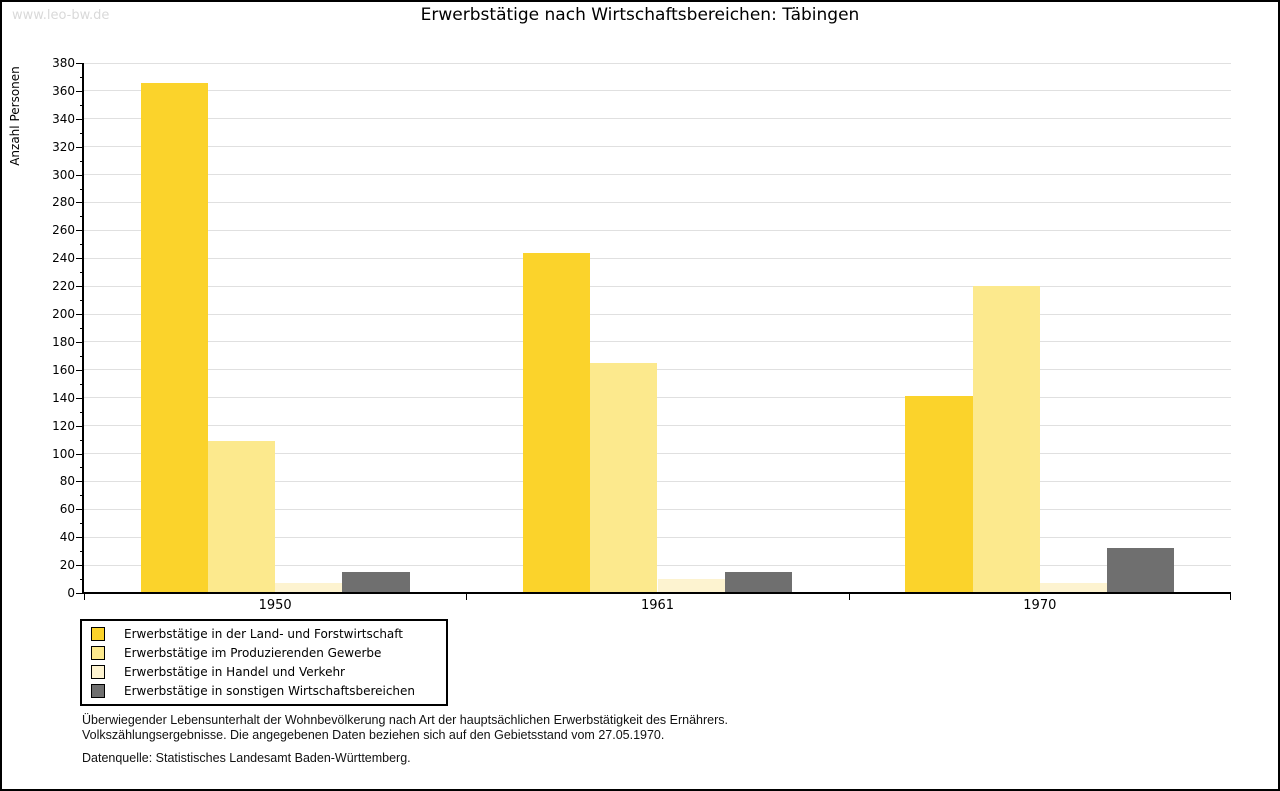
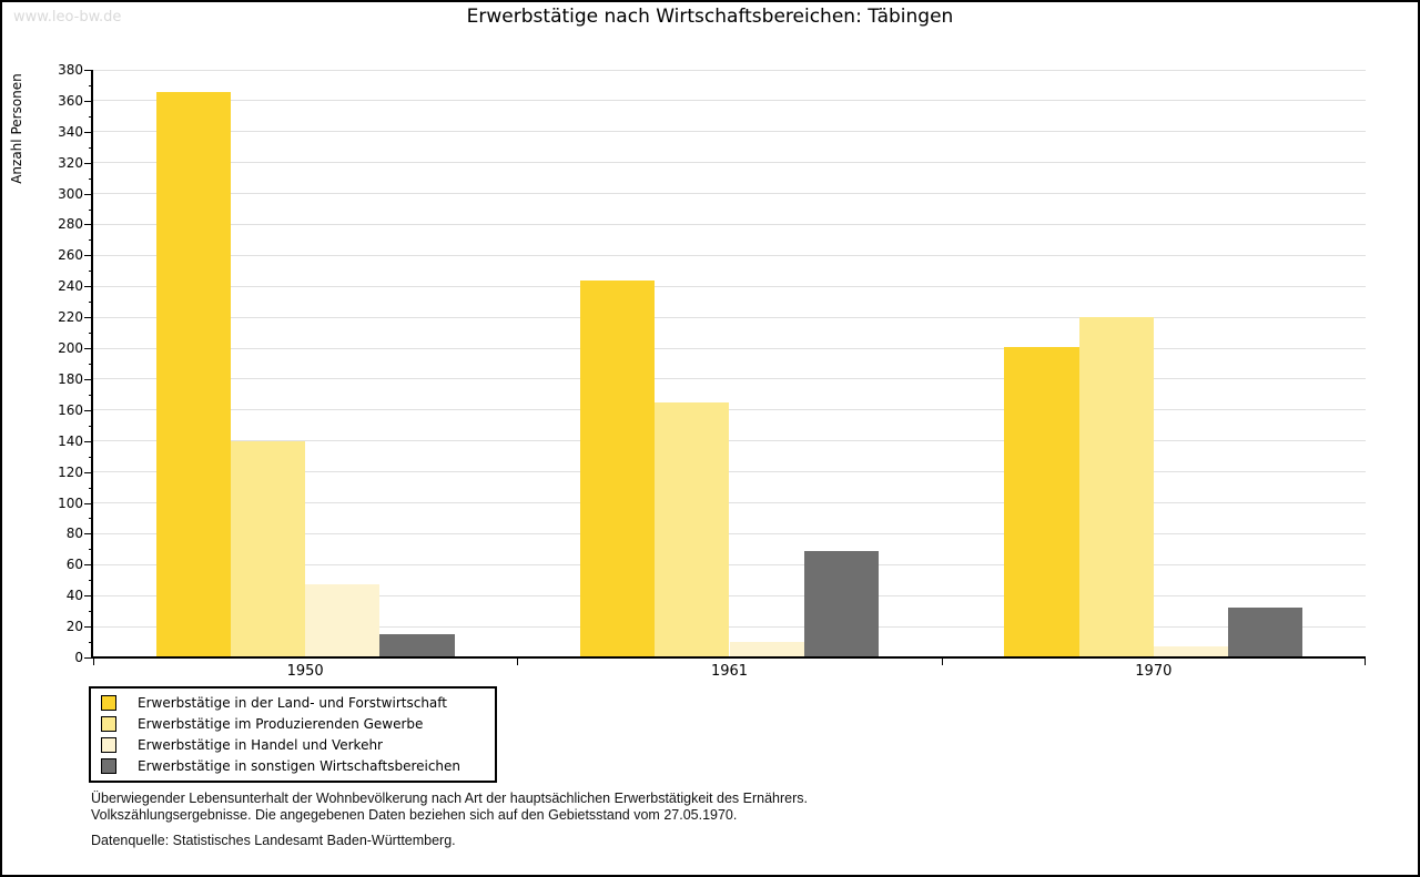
Erwerbstätige im Produzierenden Gewerbe/1950: 109 -> 140
Erwerbstätige in Handel und Verkehr/1950: 7 -> 47
Erwerbstätige in sonstigen Wirtschaftsbereichen/1961: 15 -> 69
Erwerbstätige in der Land- und Forstwirtschaft/1970: 141 -> 201
